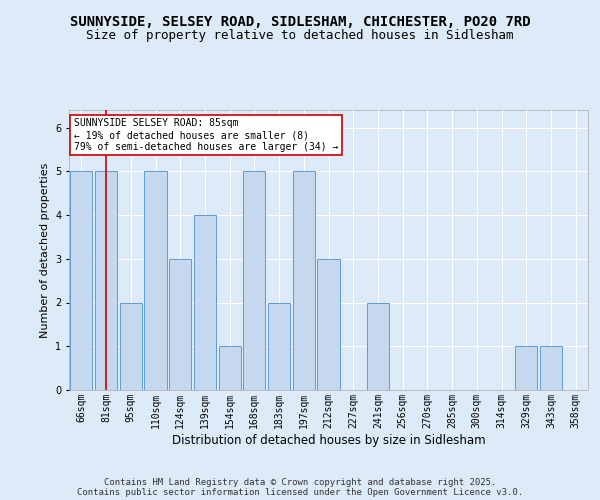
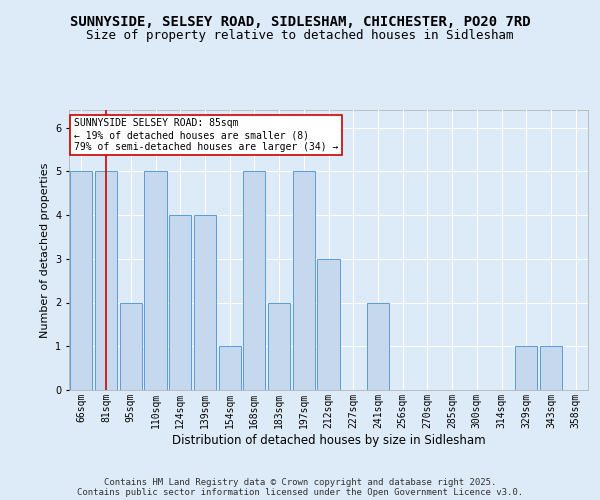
124sqm: 3 -> 4
